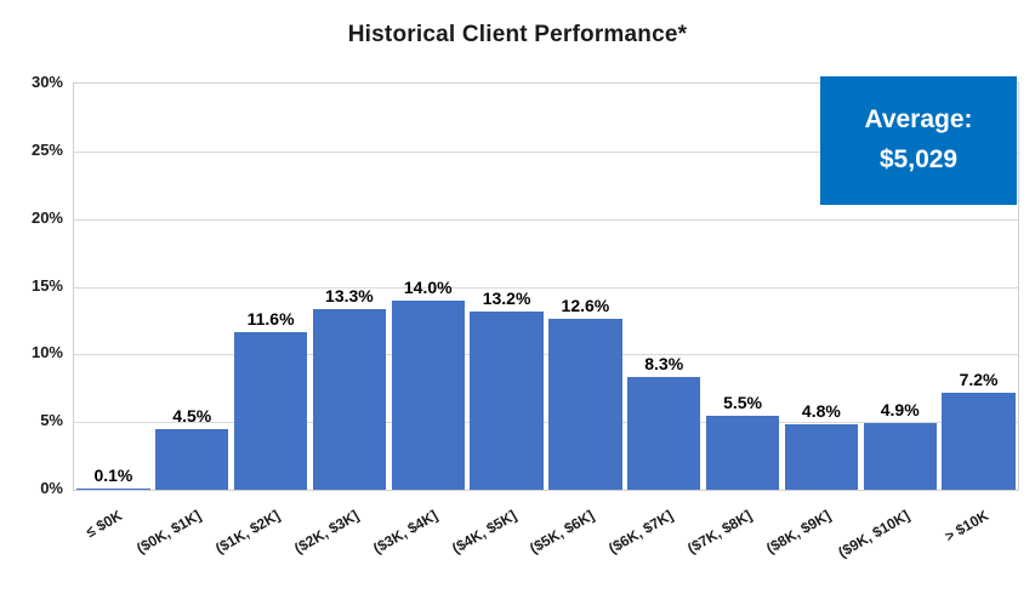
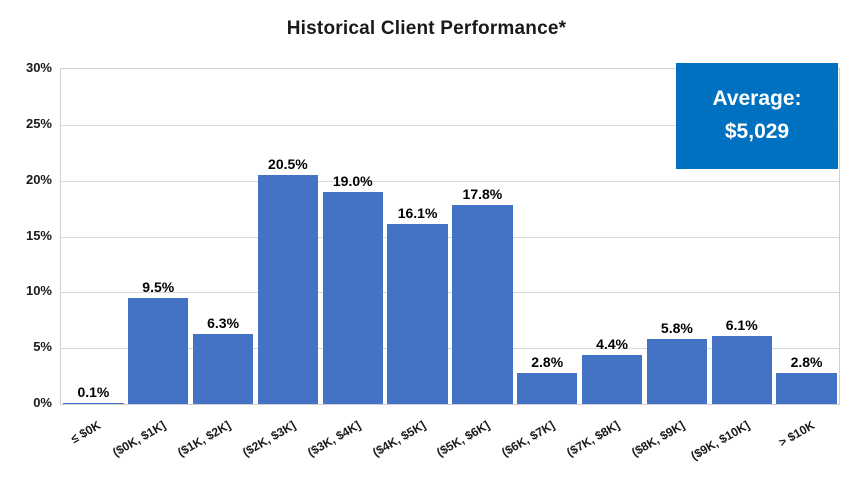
($0K, $1K]: 4.5% -> 9.5%
($1K, $2K]: 11.6% -> 6.3%
($2K, $3K]: 13.3% -> 20.5%
($3K, $4K]: 14.0% -> 19.0%
($4K, $5K]: 13.2% -> 16.1%
($5K, $6K]: 12.6% -> 17.8%
($6K, $7K]: 8.3% -> 2.8%
($7K, $8K]: 5.5% -> 4.4%
($8K, $9K]: 4.8% -> 5.8%
($9K, $10K]: 4.9% -> 6.1%
> $10K: 7.2% -> 2.8%
